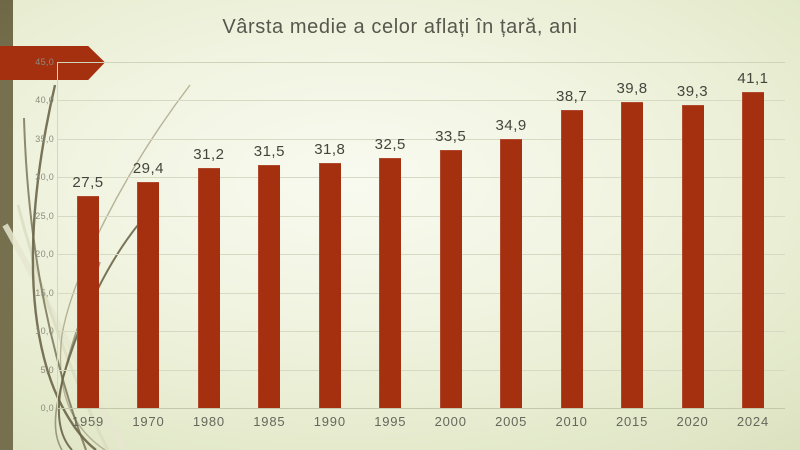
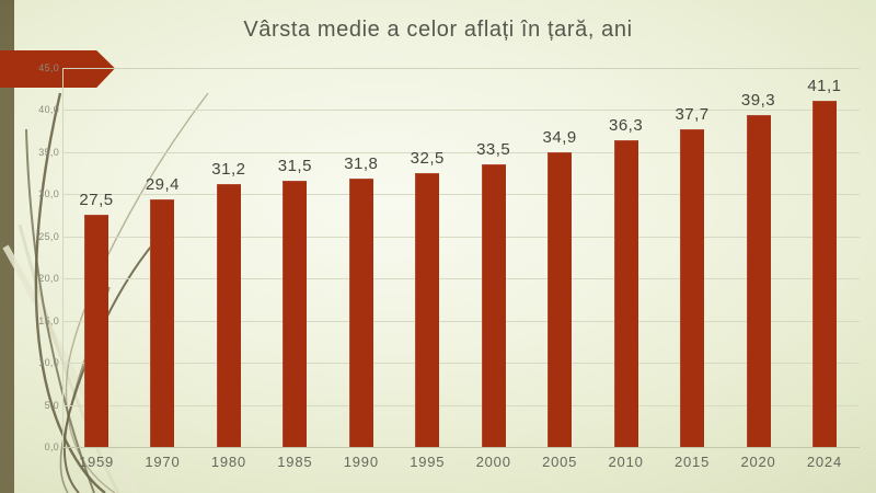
2010: 38,7 -> 36,3
2015: 39,8 -> 37,7
